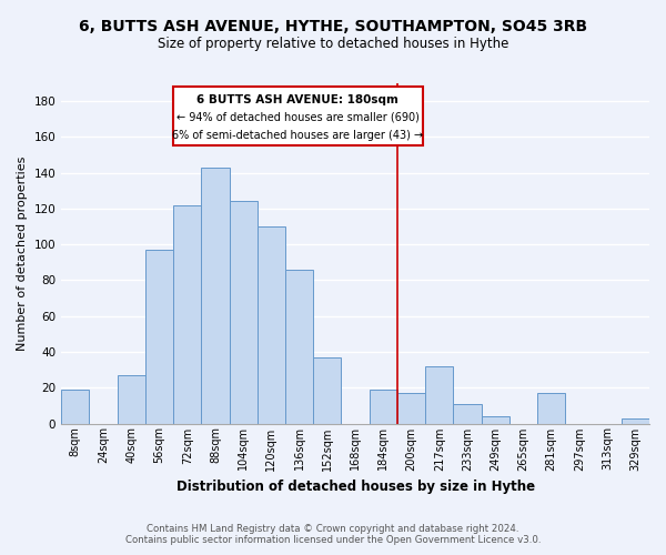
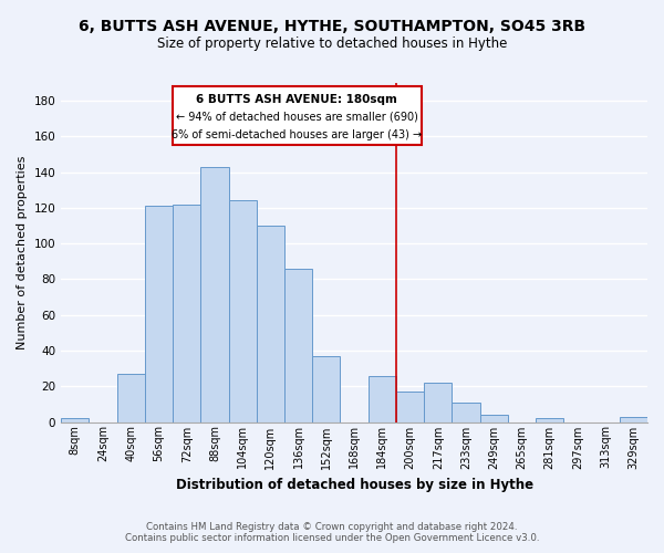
8sqm: 19 -> 2
56sqm: 97 -> 121
184sqm: 19 -> 26
217sqm: 32 -> 22
281sqm: 17 -> 2
